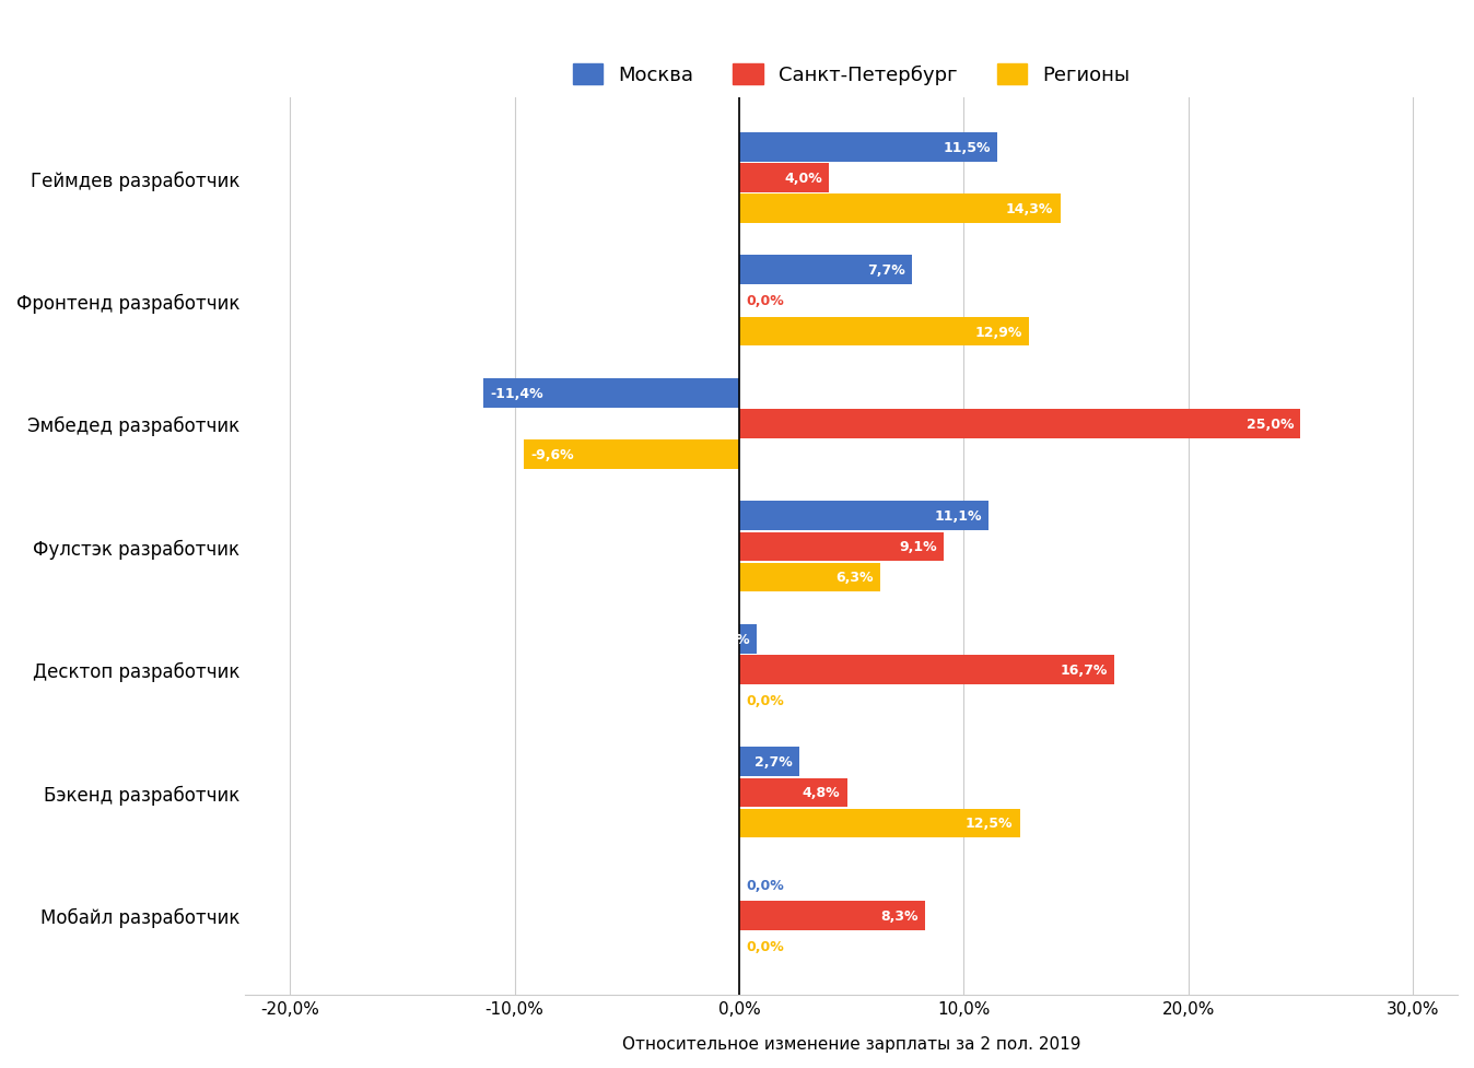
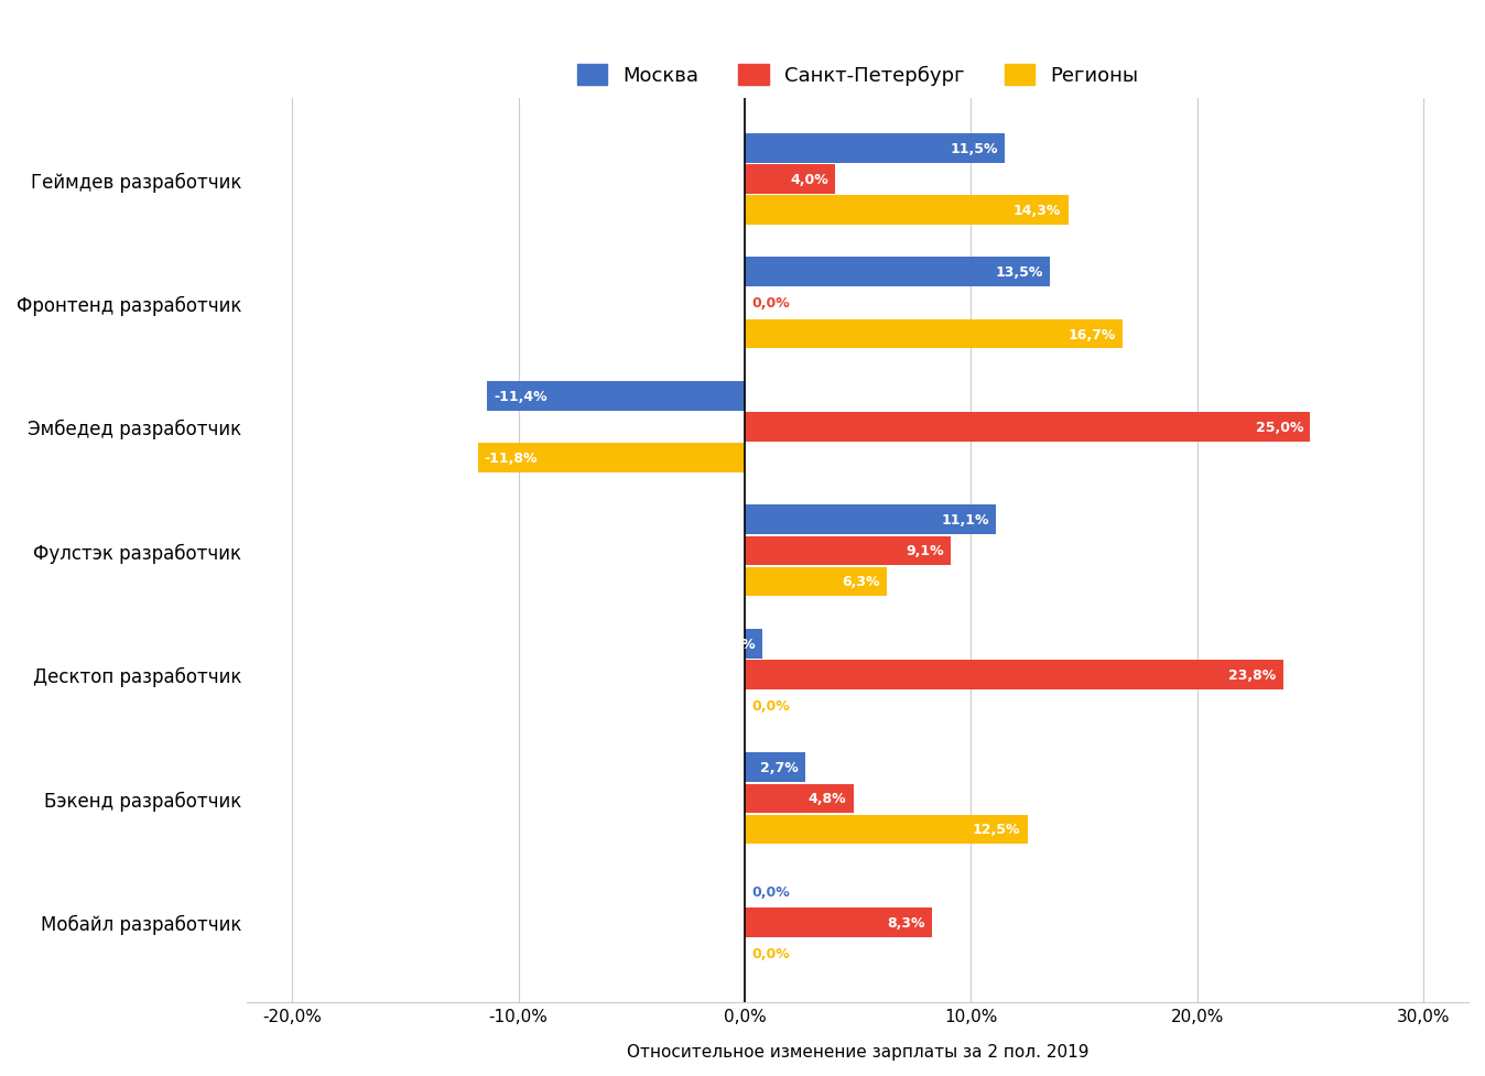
Москва/Фронтенд разработчик: 7,7% -> 13,5%
Регионы/Фронтенд разработчик: 12,9% -> 16,7%
Регионы/Эмбедед разработчик: -9,6% -> -11,8%
Санкт-Петербург/Десктоп разработчик: 16,7% -> 23,8%
